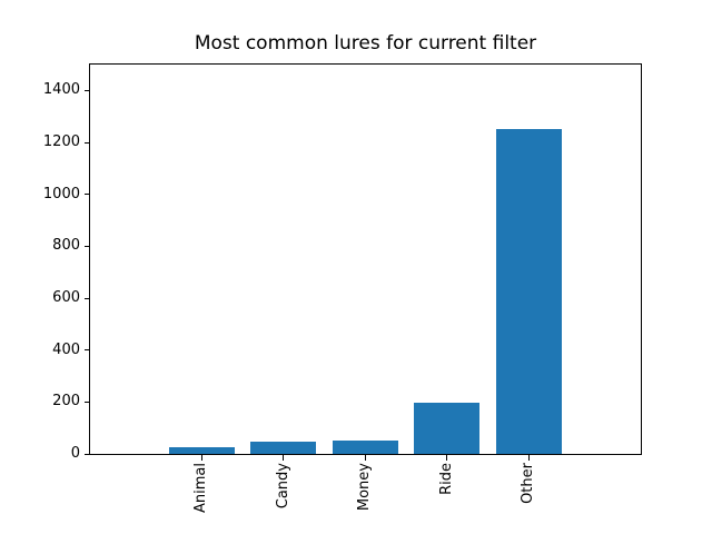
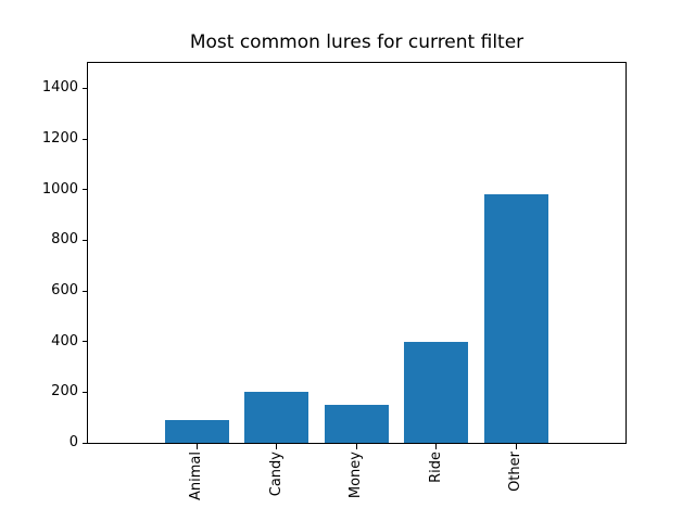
Animal: 30 -> 90
Candy: 50 -> 200
Money: 50 -> 150
Ride: 200 -> 400
Other: 1250 -> 980
